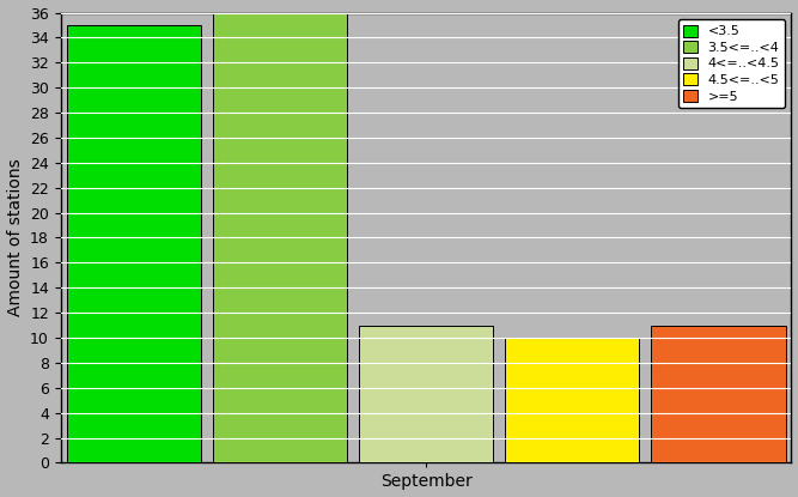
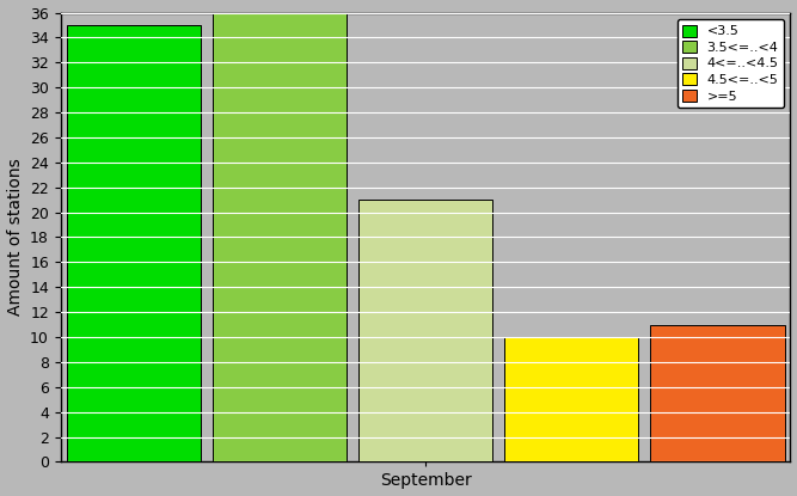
September: 11 -> 21
